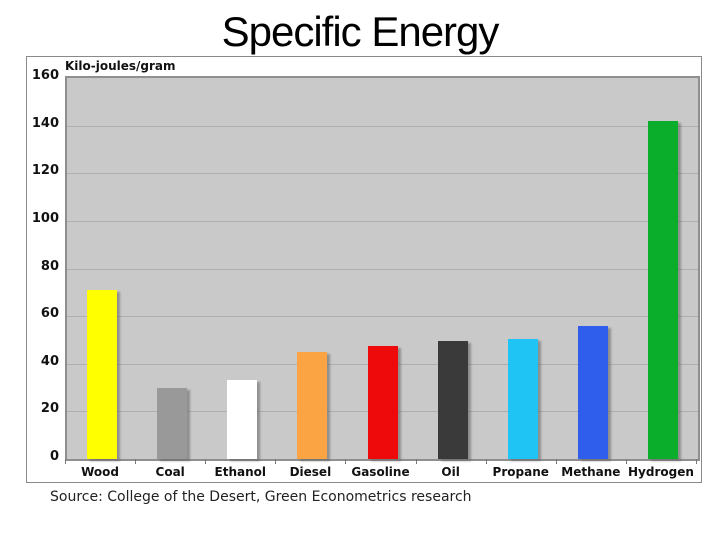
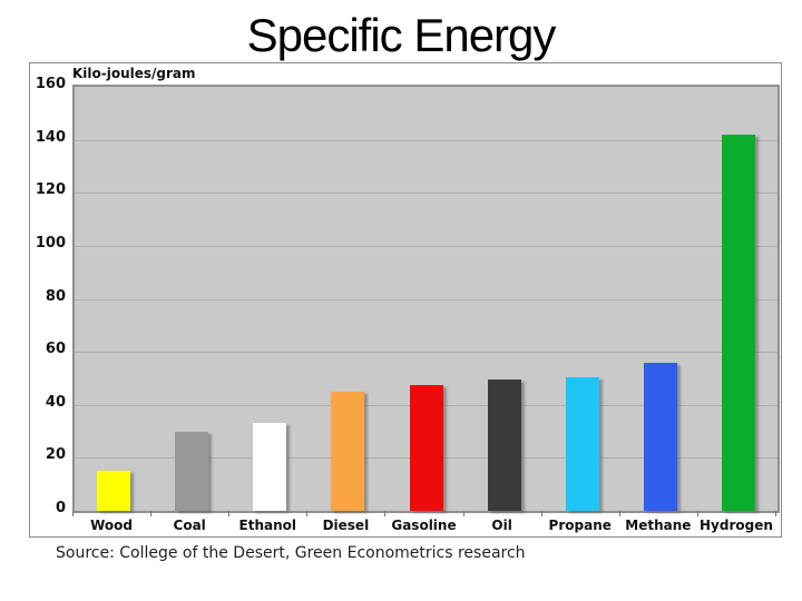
Wood: 71 -> 15
